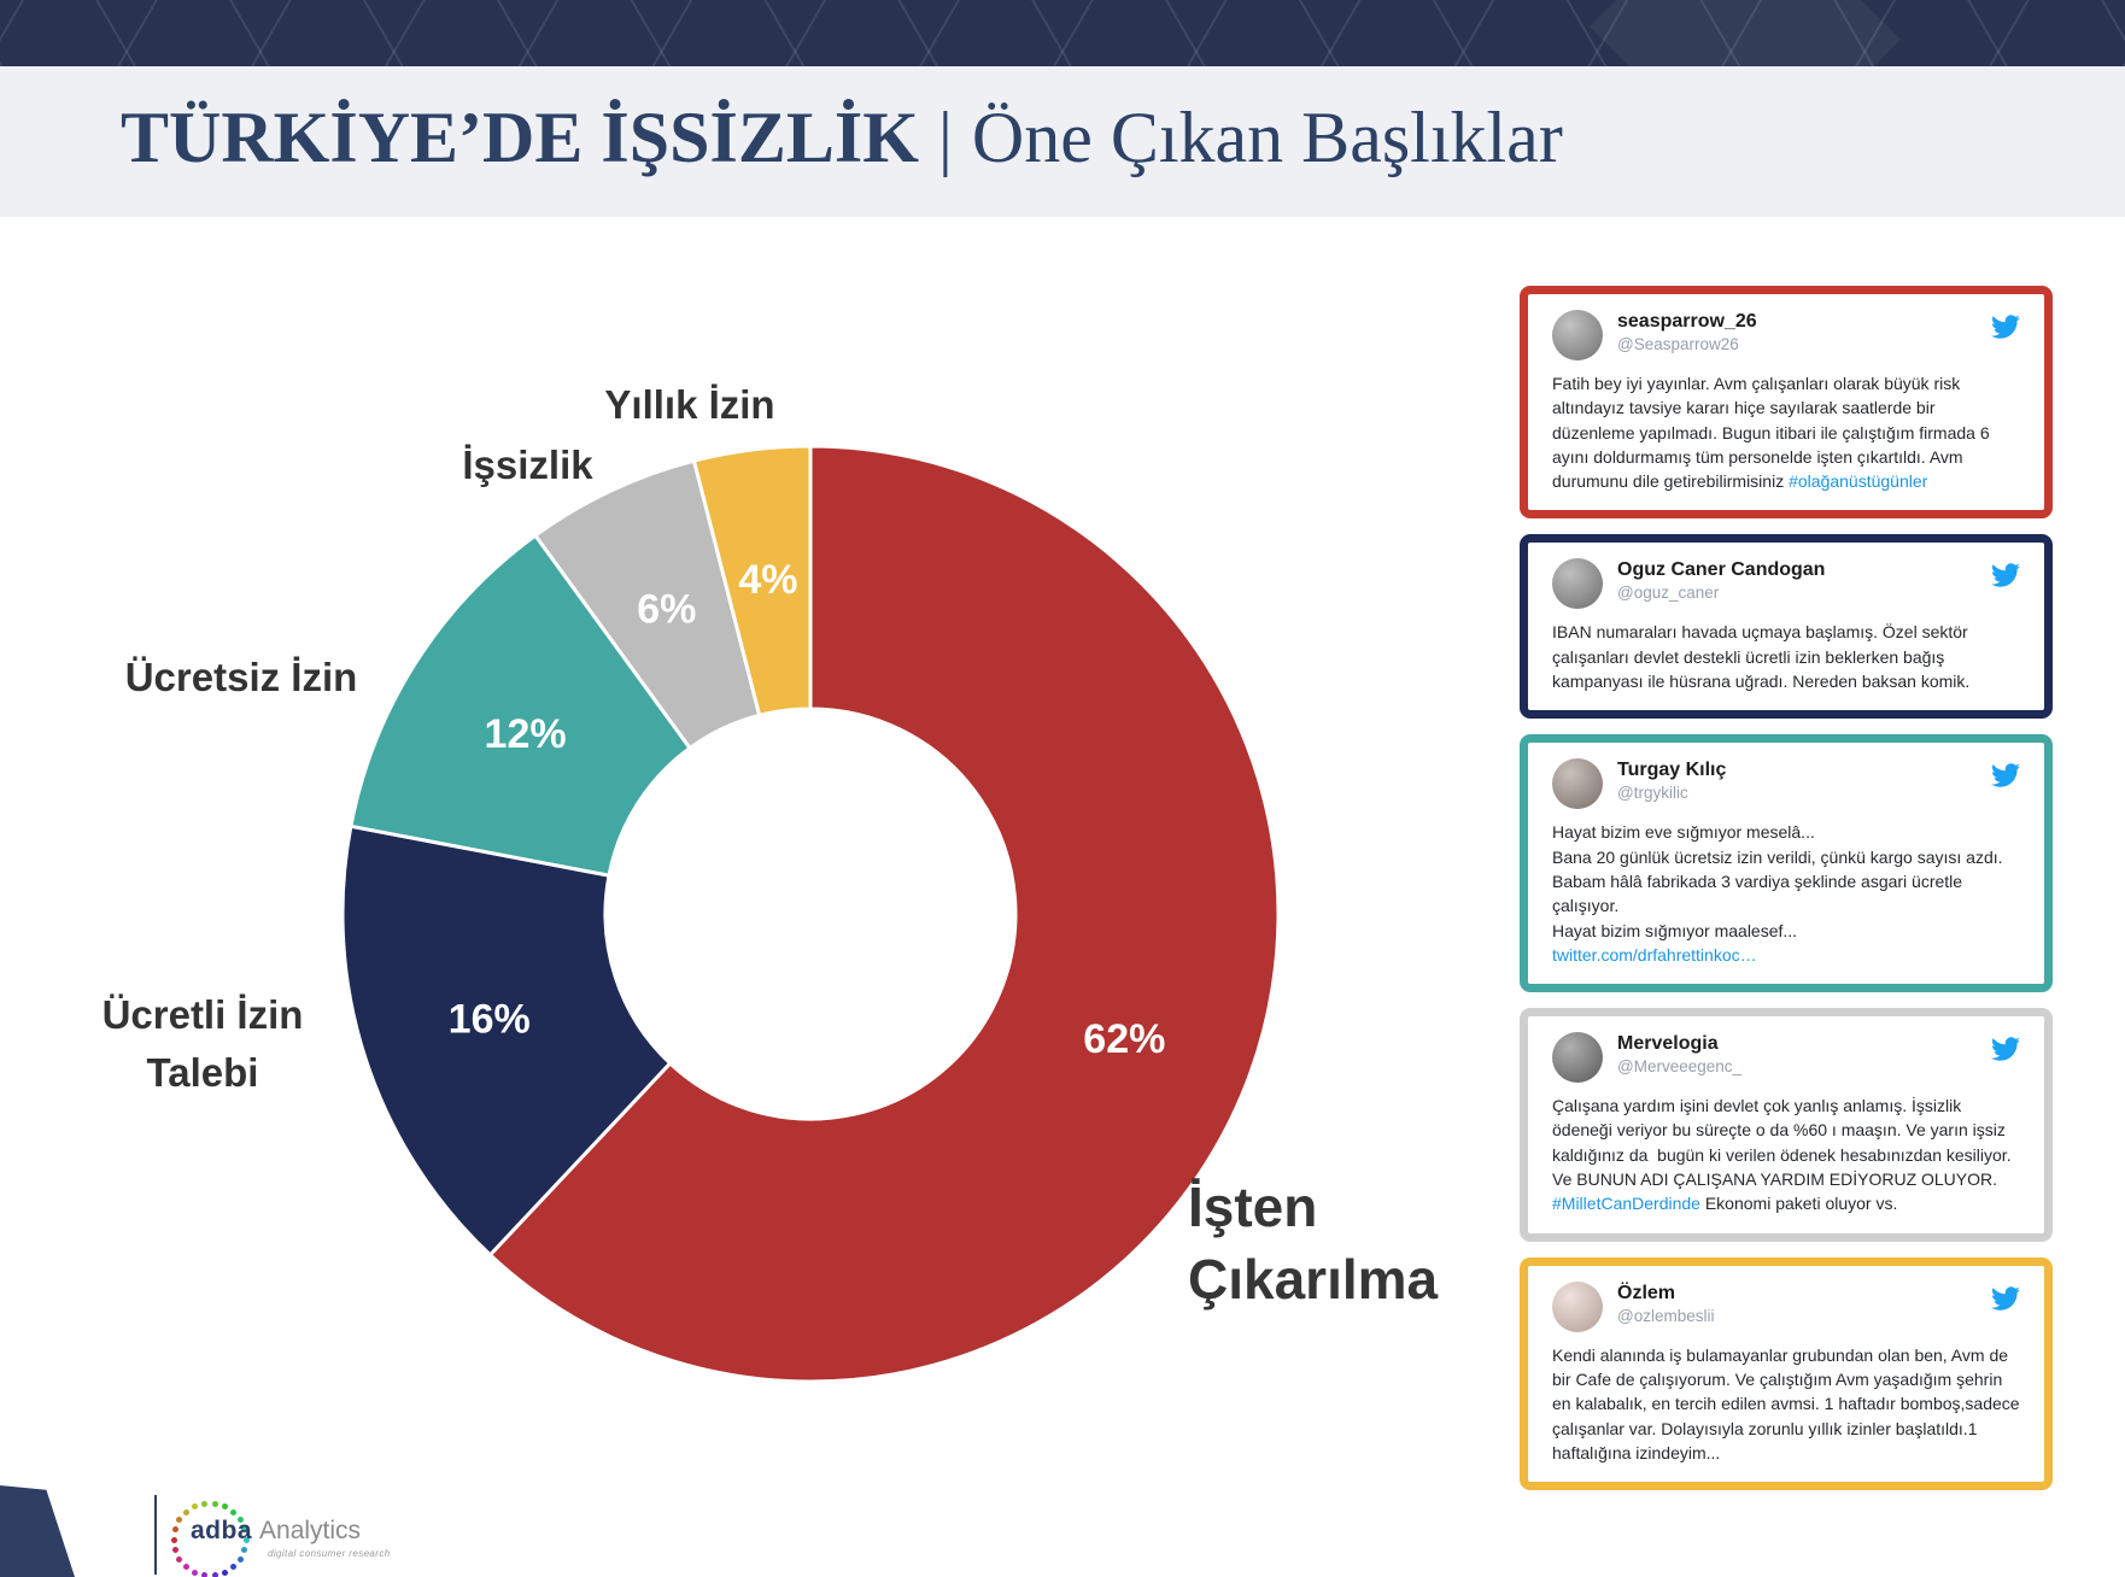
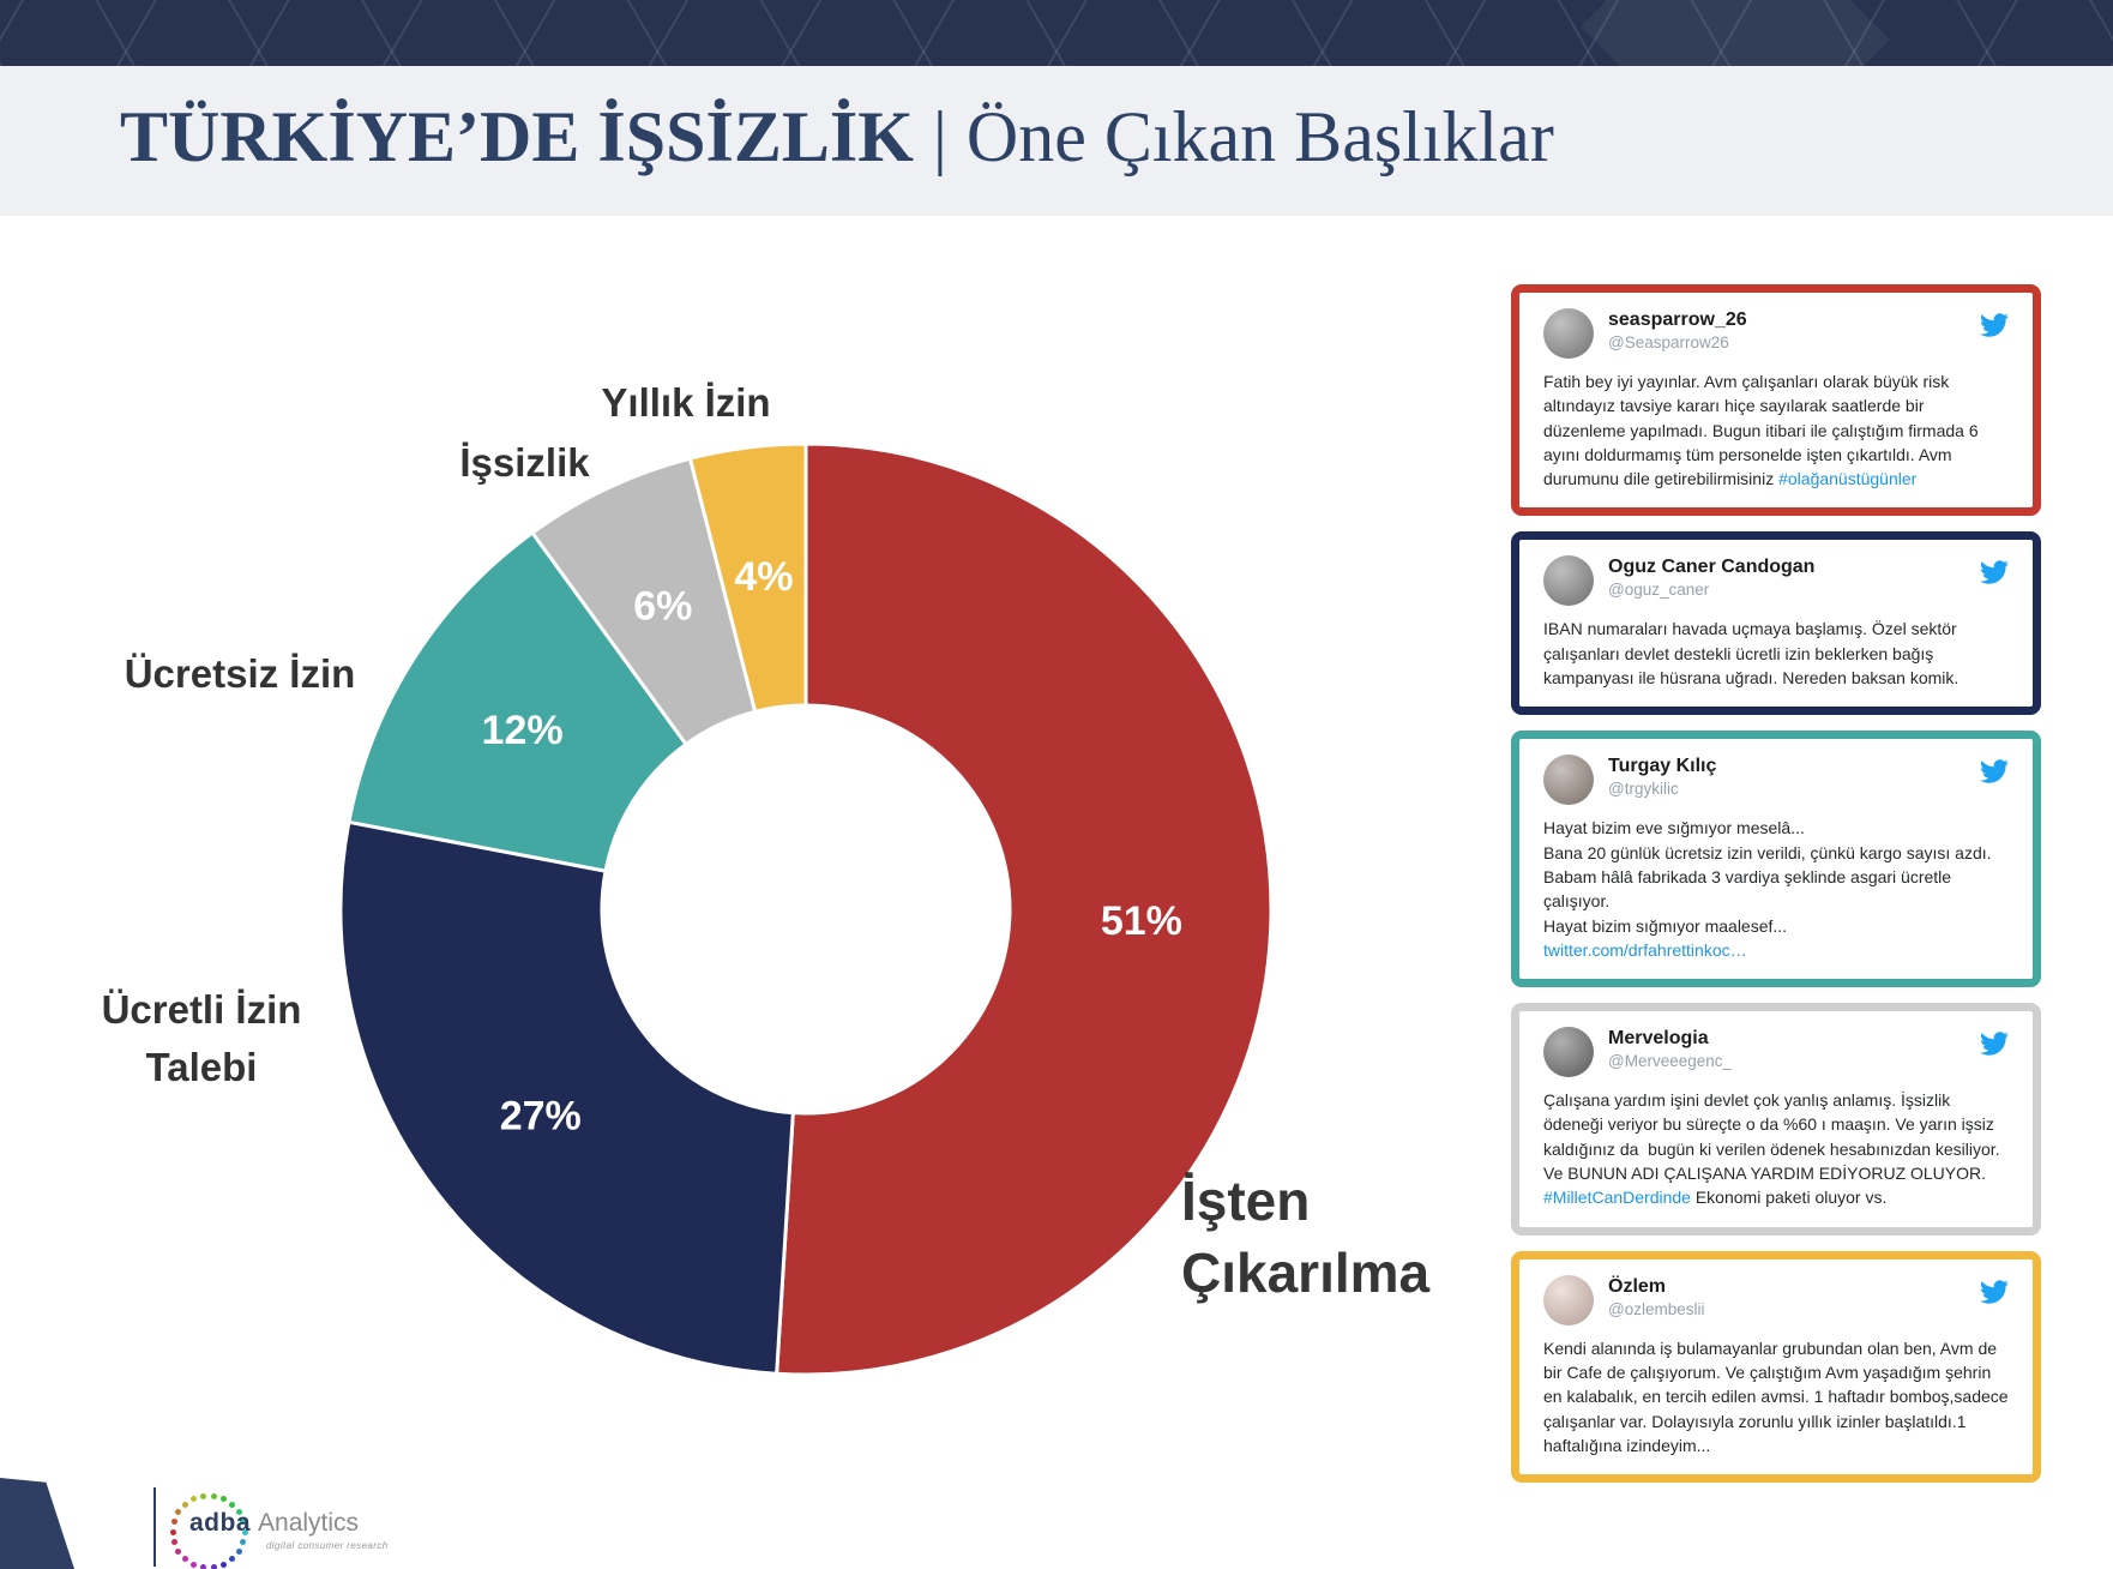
İşten Çıkarılma: 62% -> 51%
Ücretli İzin Talebi: 16% -> 27%
